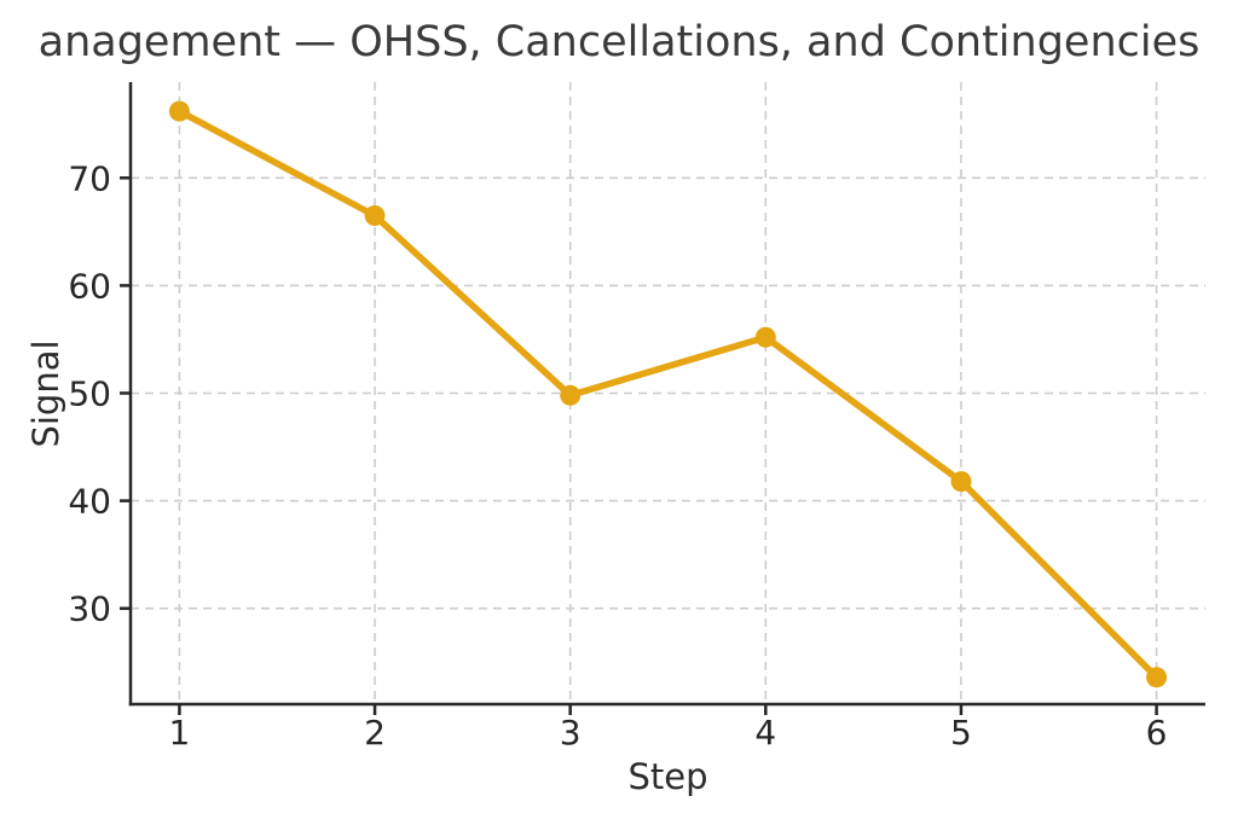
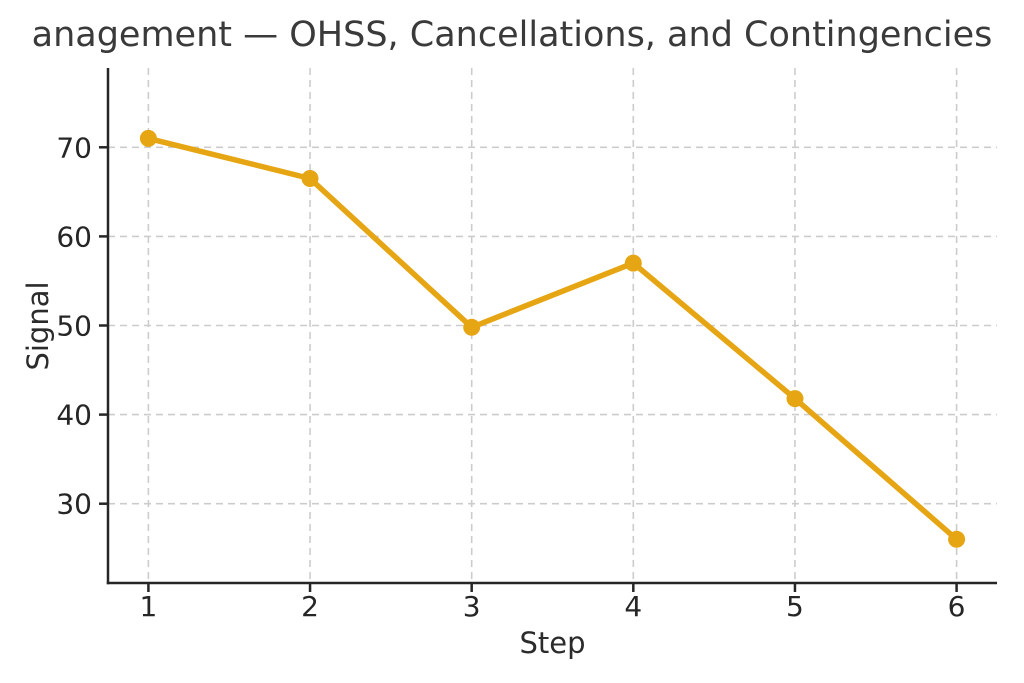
1: 76 -> 71
4: 55 -> 57
6: 24 -> 26
